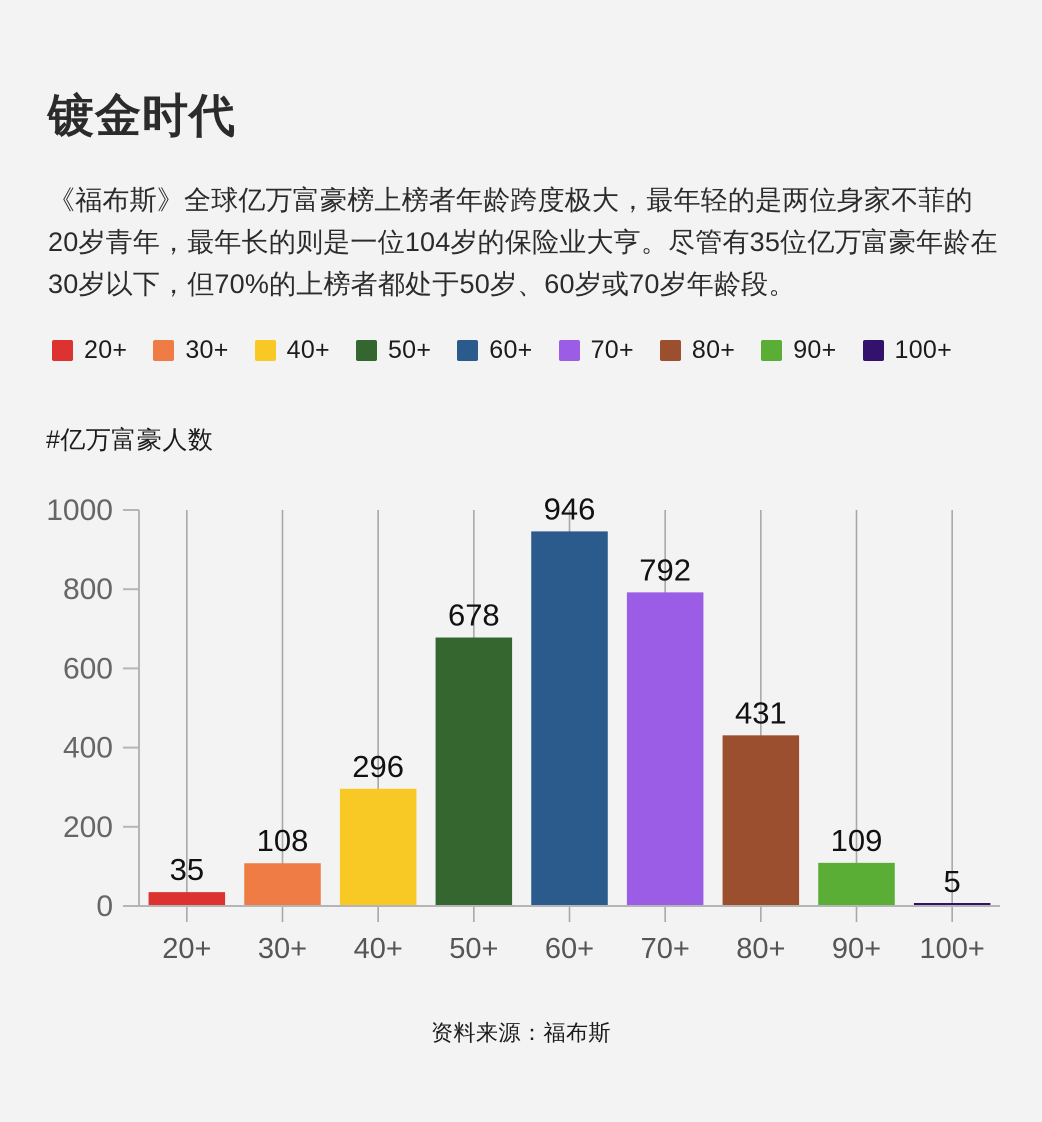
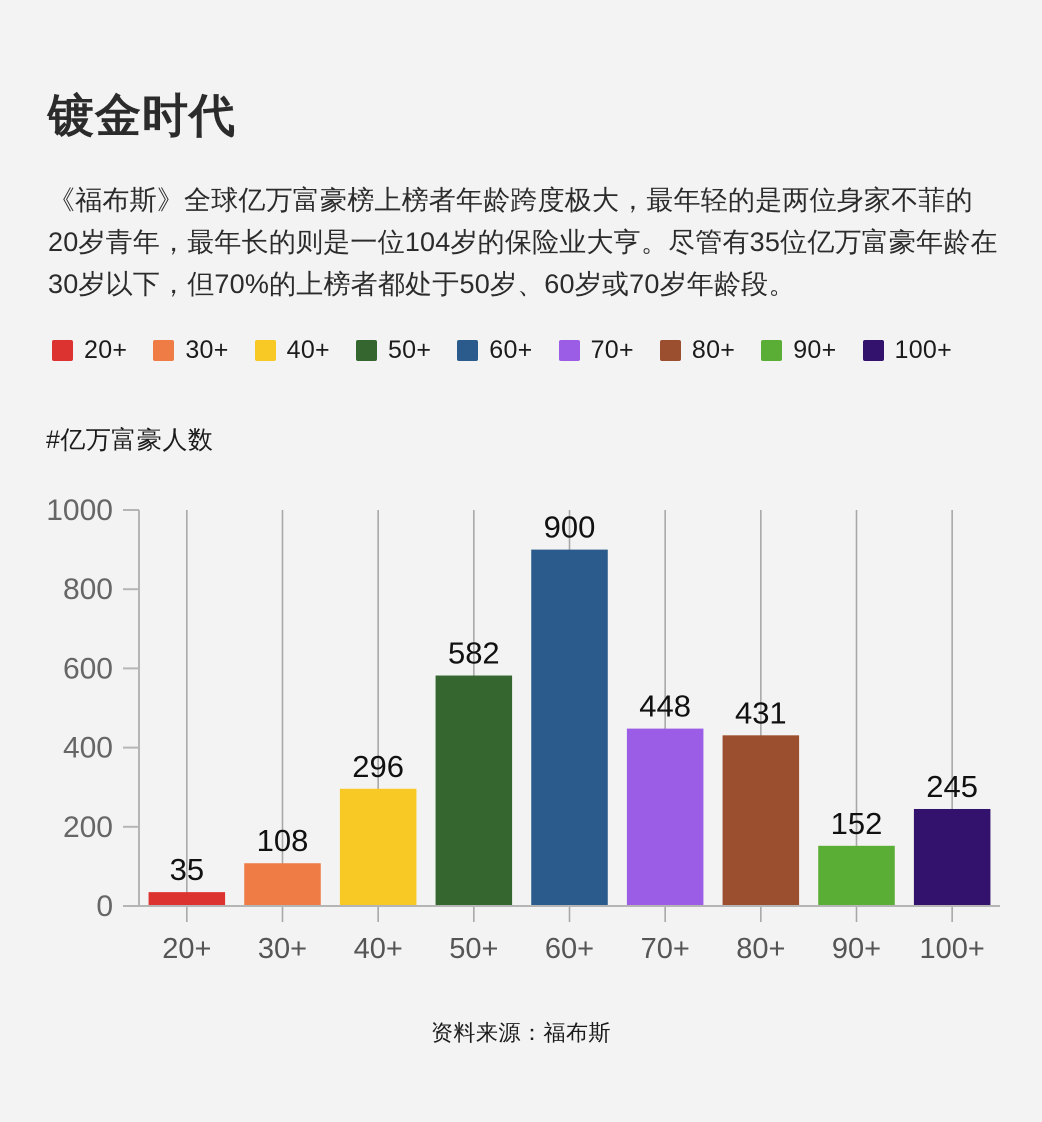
50+: 678 -> 582
60+: 946 -> 900
70+: 792 -> 448
90+: 109 -> 152
100+: 5 -> 245
